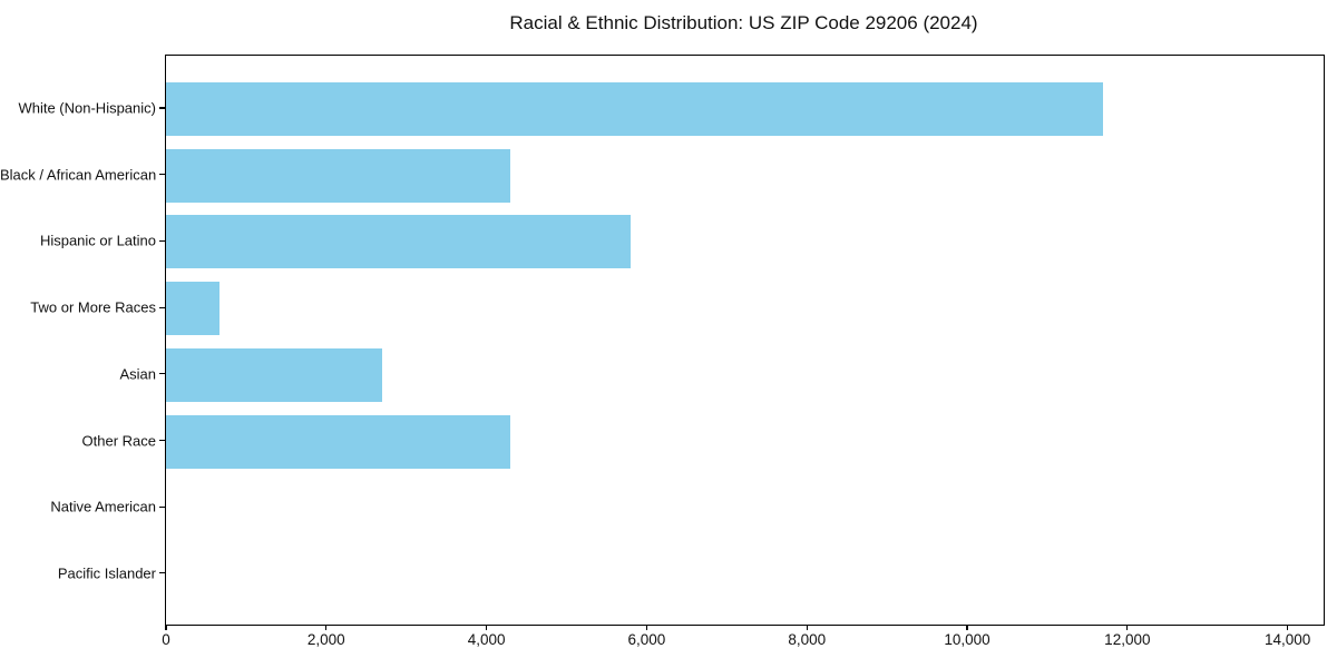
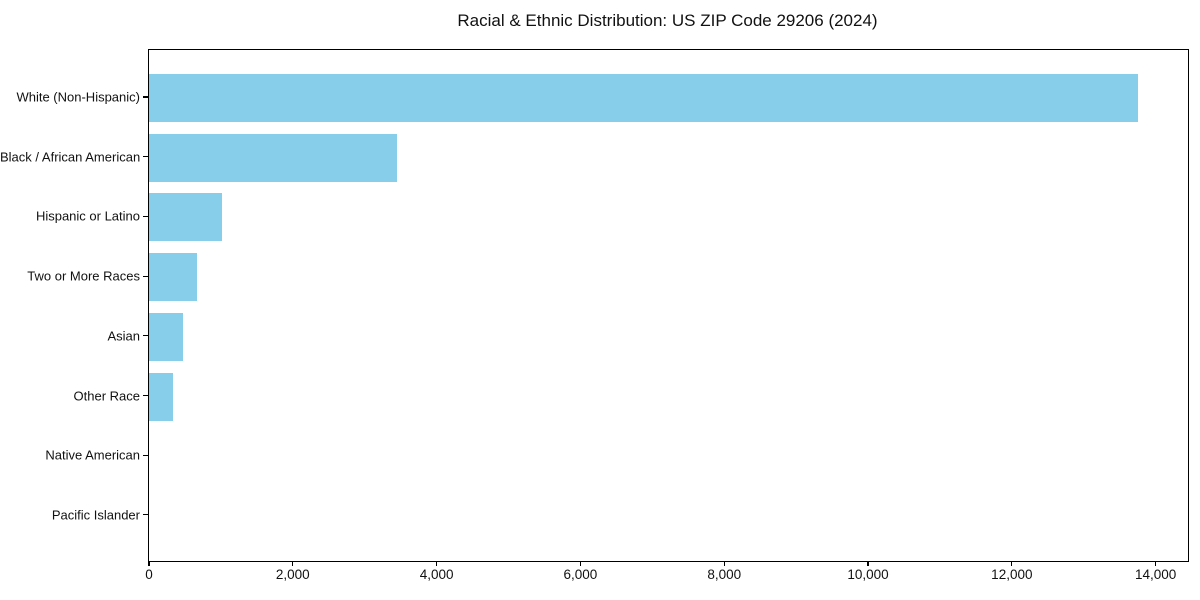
White (Non-Hispanic): 11700 -> 13800
Black / African American: 4300 -> 3400
Hispanic or Latino: 5800 -> 1000
Asian: 2700 -> 500
Other Race: 4300 -> 300
